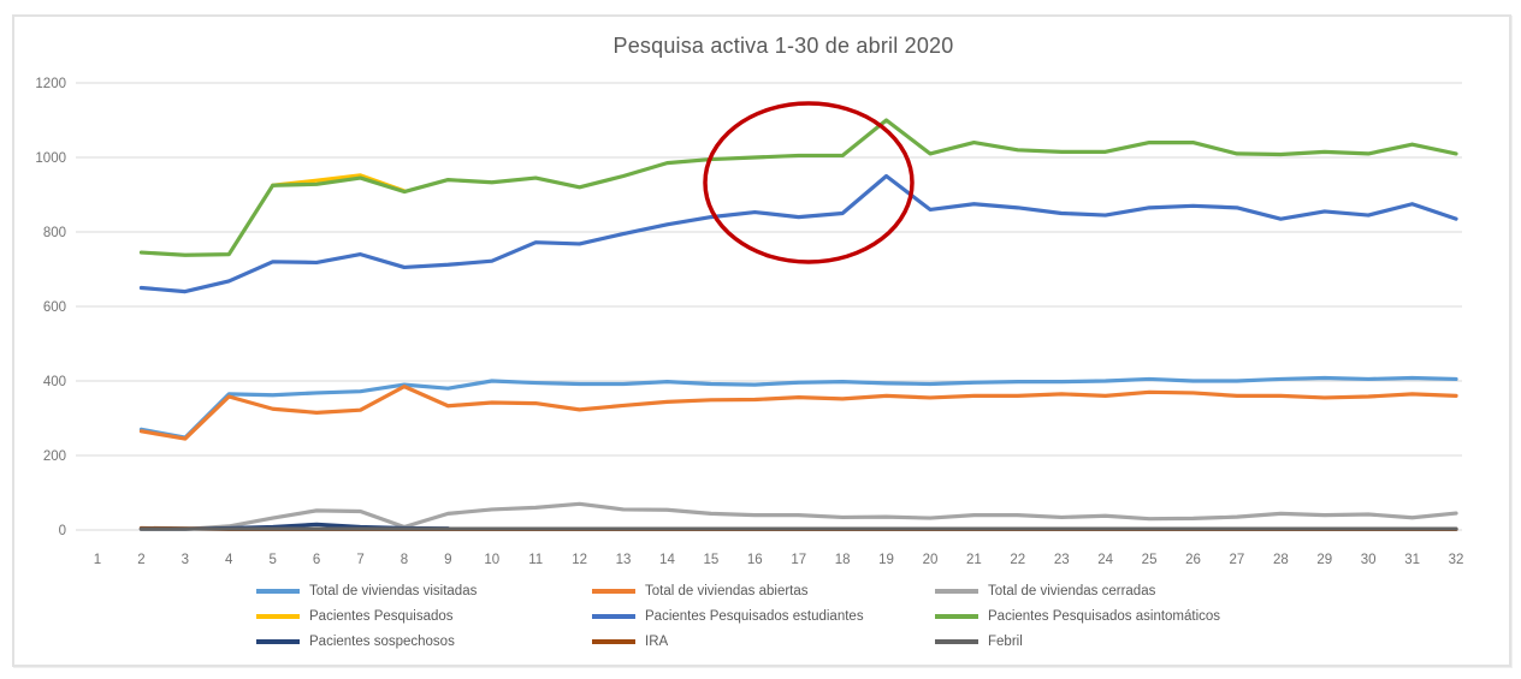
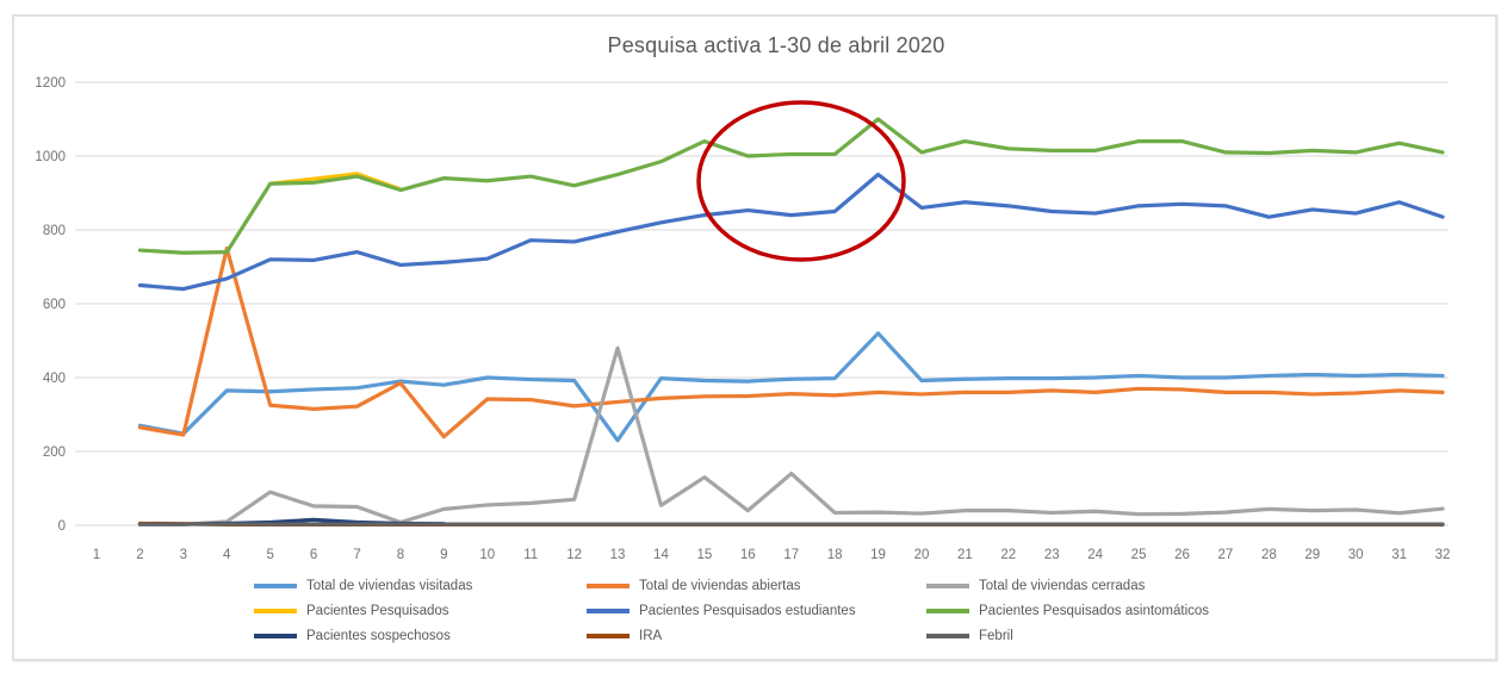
Total de viviendas abiertas/4: 360 -> 750
Total de viviendas cerradas/5: 30 -> 90
Total de viviendas abiertas/9: 330 -> 240
Total de viviendas visitadas/13: 390 -> 230
Total de viviendas cerradas/13: 60 -> 480
Total de viviendas cerradas/15: 40 -> 130
Pacientes Pesquisados asintomáticos/15: 1000 -> 1040
Total de viviendas cerradas/17: 40 -> 140
Total de viviendas visitadas/19: 390 -> 520
